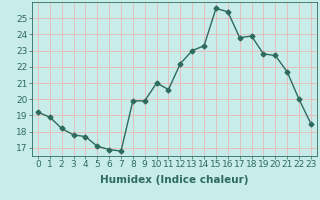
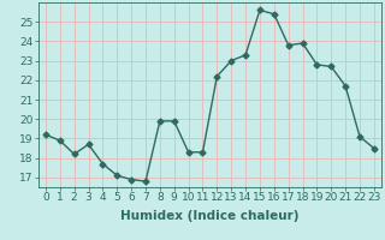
3: 17.8 -> 18.7
10: 21.0 -> 18.3
11: 20.6 -> 18.3
22: 20.0 -> 19.1
